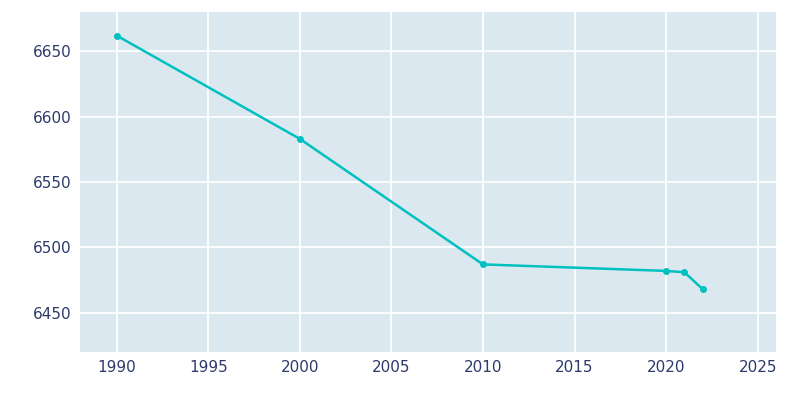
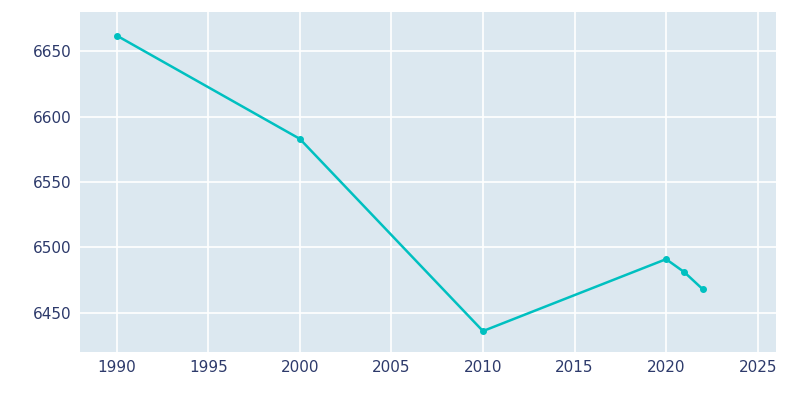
2010: 6487 -> 6436
2020: 6482 -> 6491
